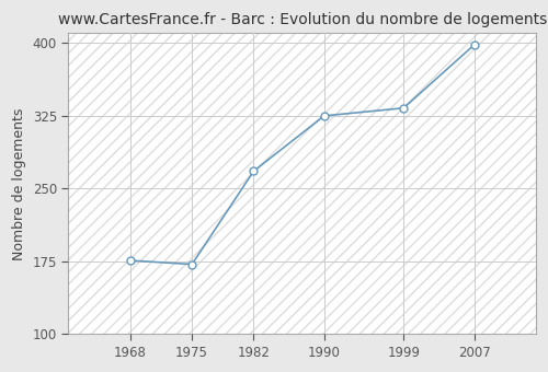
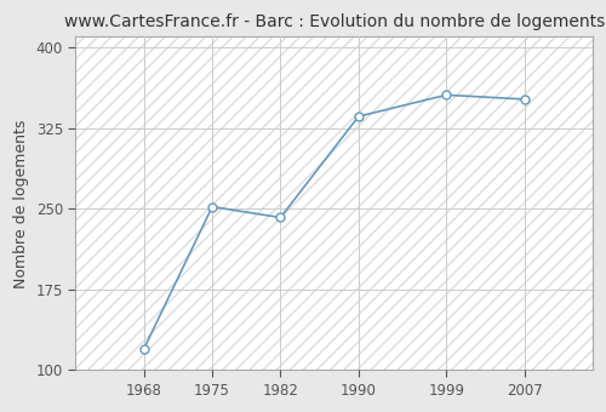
1968: 176 -> 120
1975: 172 -> 252
1982: 268 -> 242
1990: 325 -> 336
1999: 333 -> 356
2007: 398 -> 352
